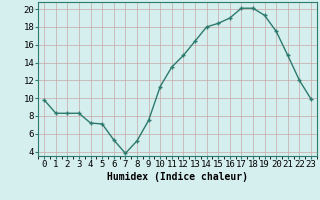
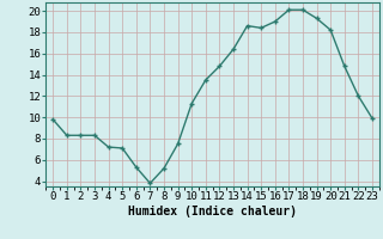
14: 18.0 -> 18.6
20: 17.5 -> 18.2
